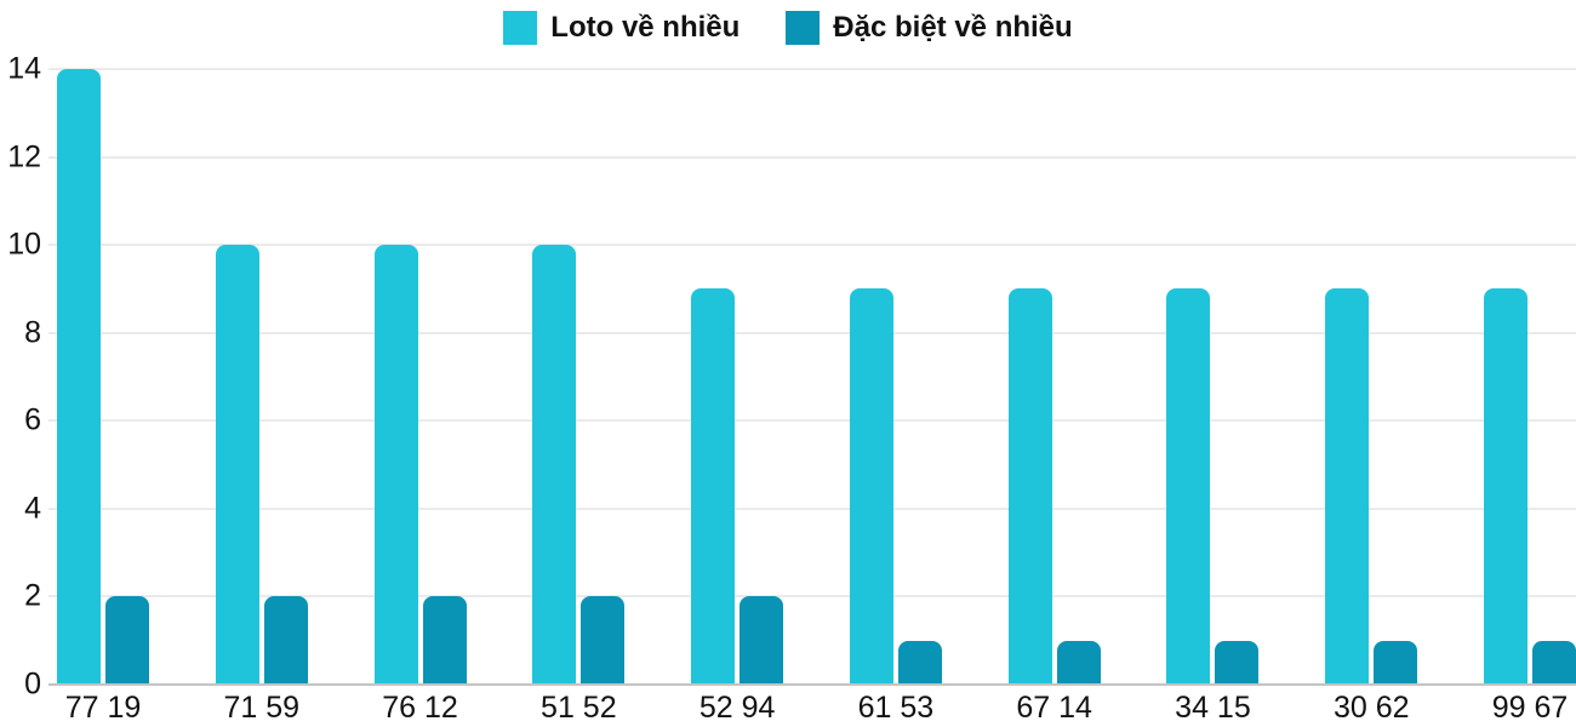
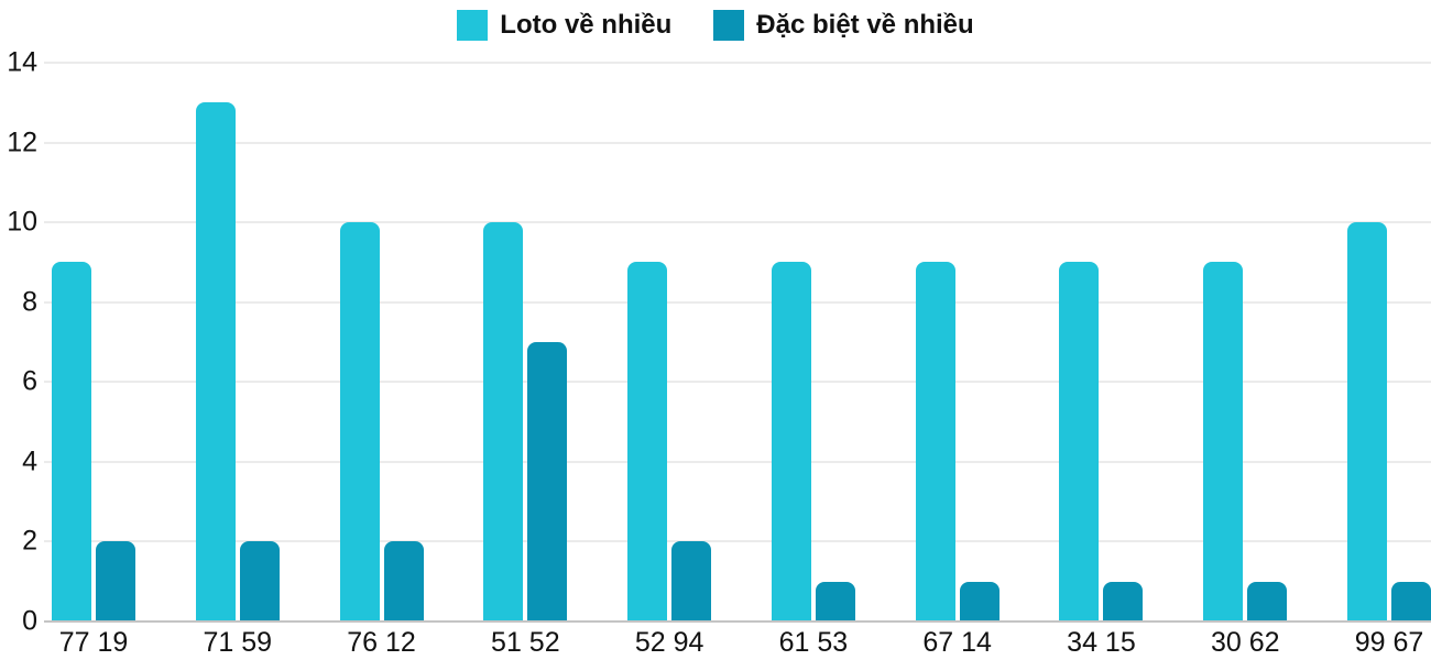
Loto về nhiều/77 19: 14 -> 9
Loto về nhiều/71 59: 10 -> 13
Đặc biệt về nhiều/51 52: 2 -> 7
Loto về nhiều/99 67: 9 -> 10
